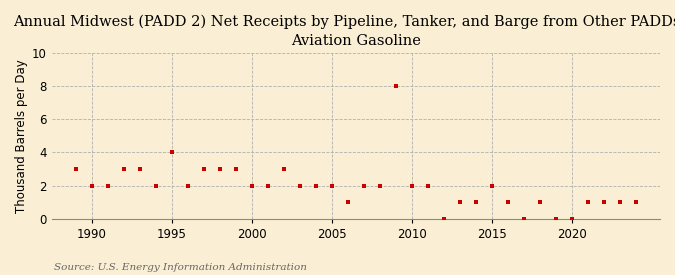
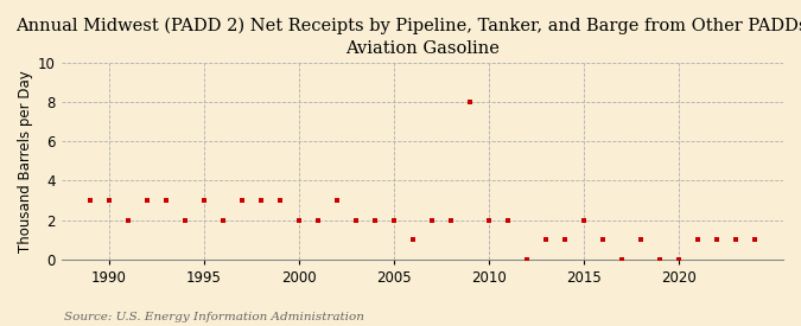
1990: 2 -> 3
1995: 4 -> 3
